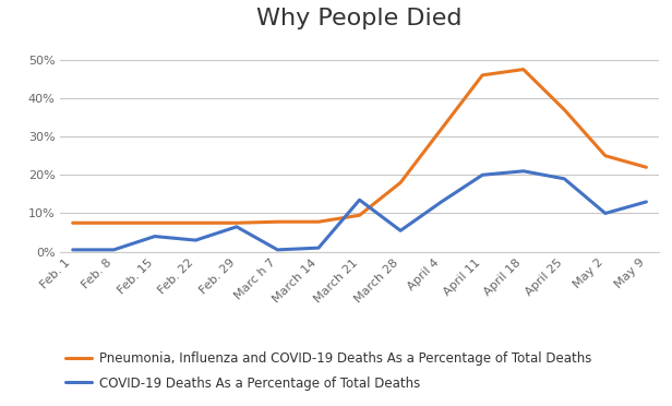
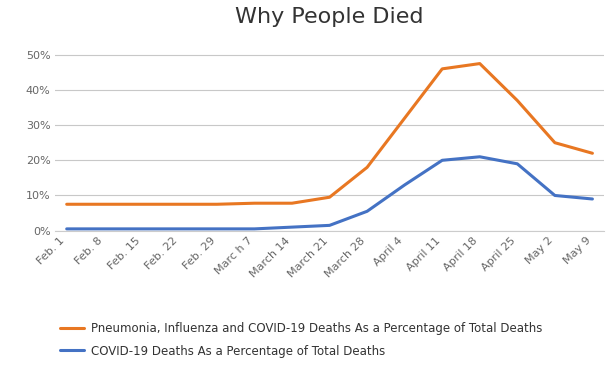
COVID-19 Deaths As a Percentage of Total Deaths/Feb. 15: 4.0% -> 0.5%
COVID-19 Deaths As a Percentage of Total Deaths/Feb. 22: 3.0% -> 0.5%
COVID-19 Deaths As a Percentage of Total Deaths/Feb. 29: 6.5% -> 0.5%
COVID-19 Deaths As a Percentage of Total Deaths/March 21: 13.5% -> 1.5%
COVID-19 Deaths As a Percentage of Total Deaths/May 9: 13.0% -> 9.0%
